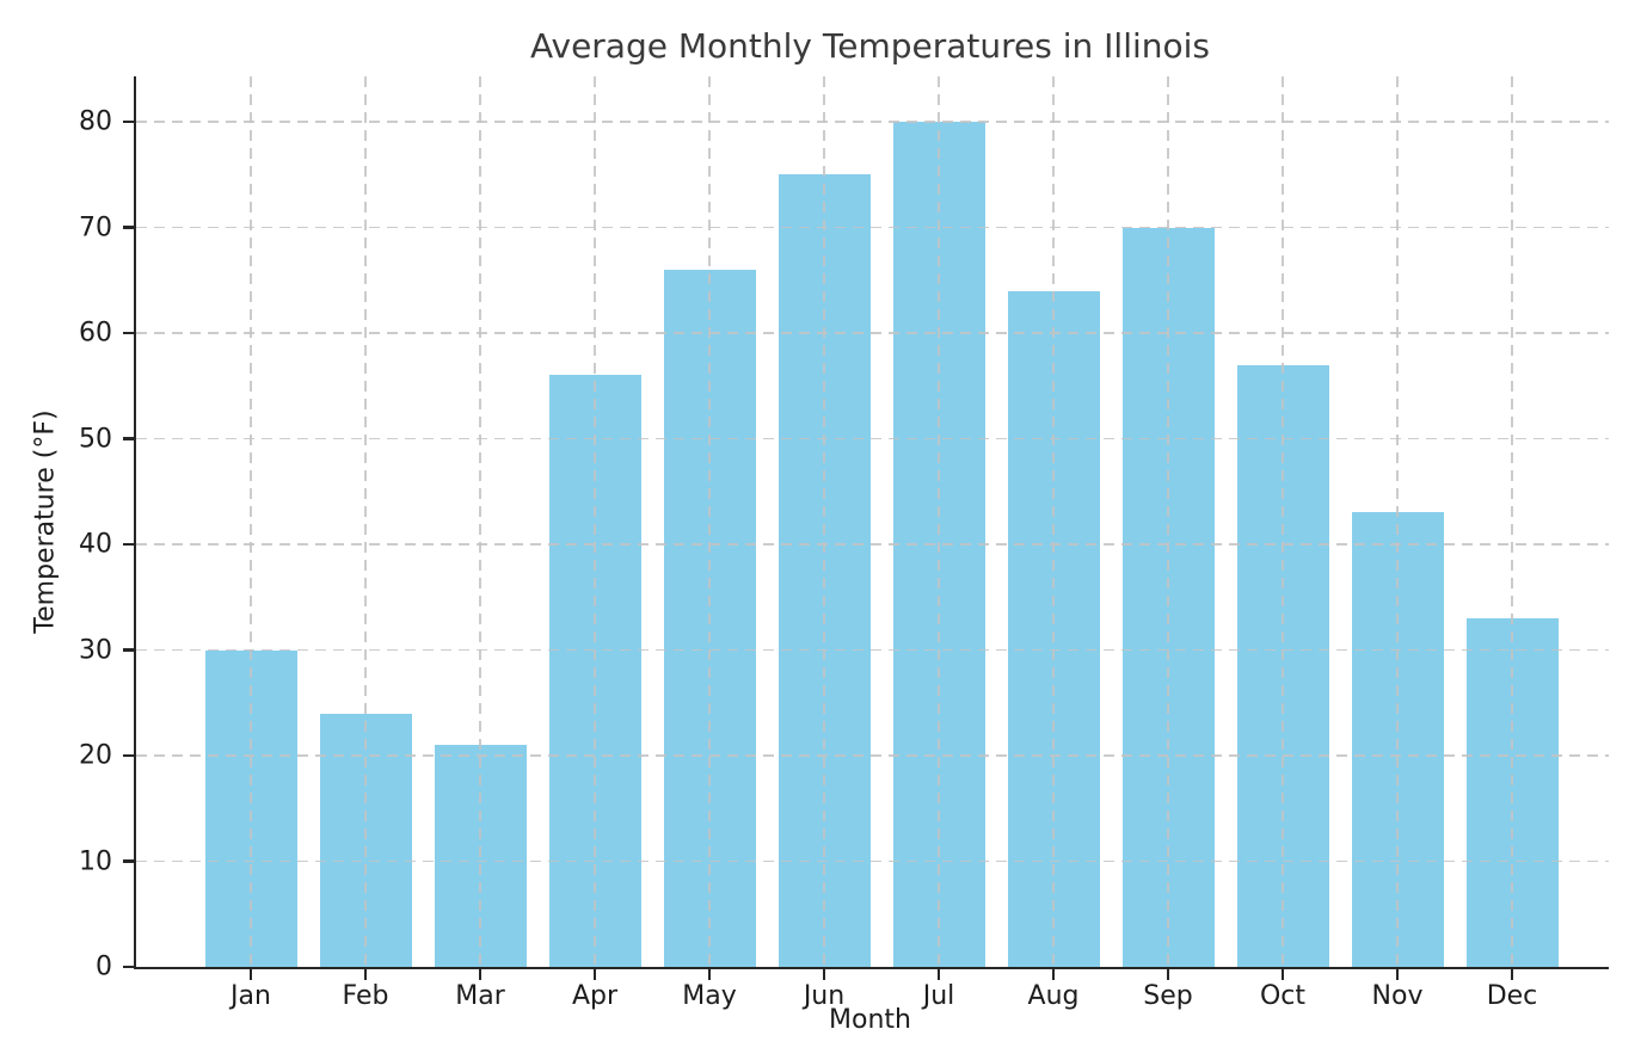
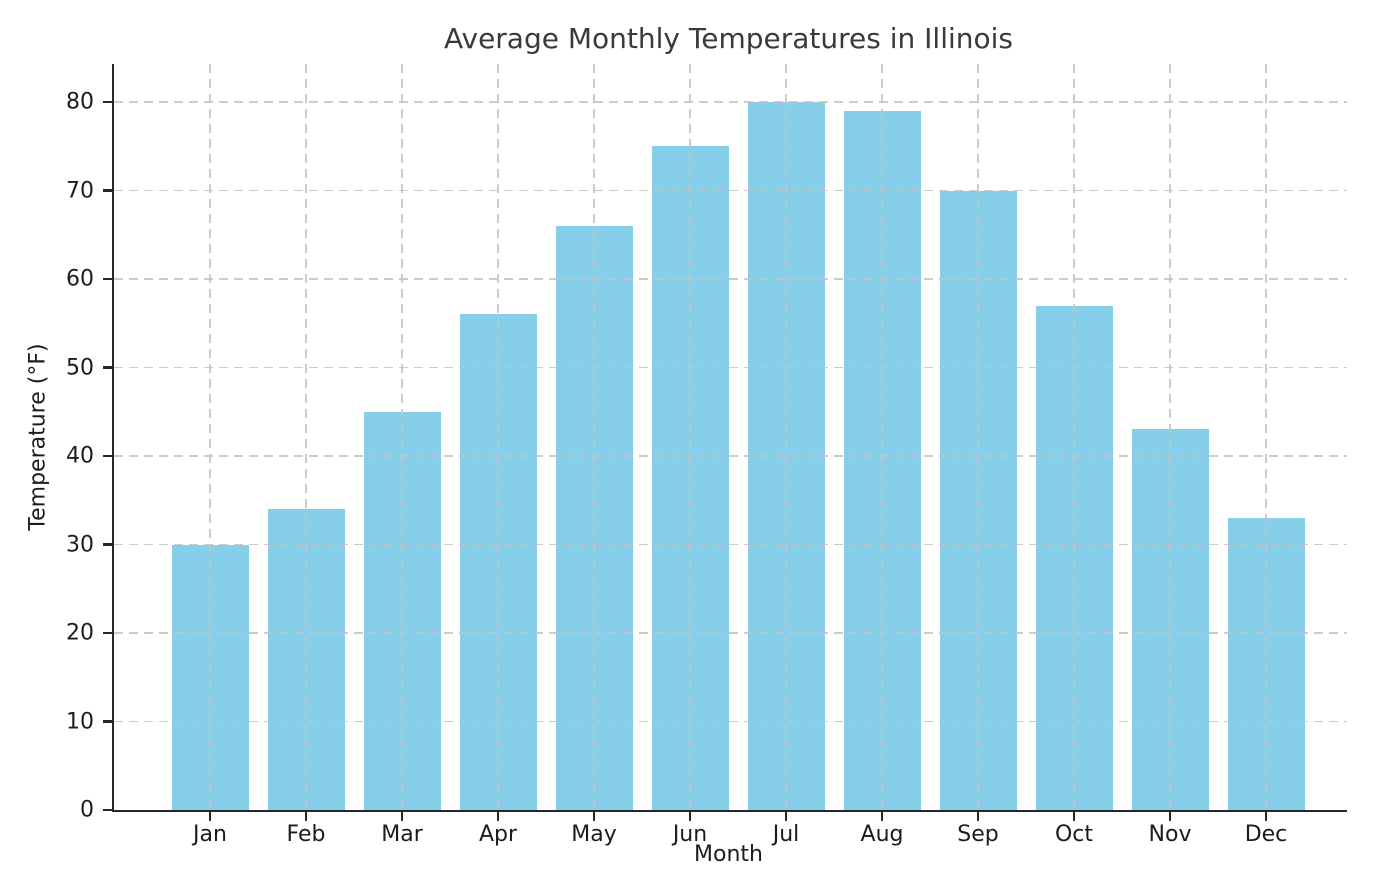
Feb: 24 -> 34
Mar: 21 -> 45
Aug: 64 -> 79
